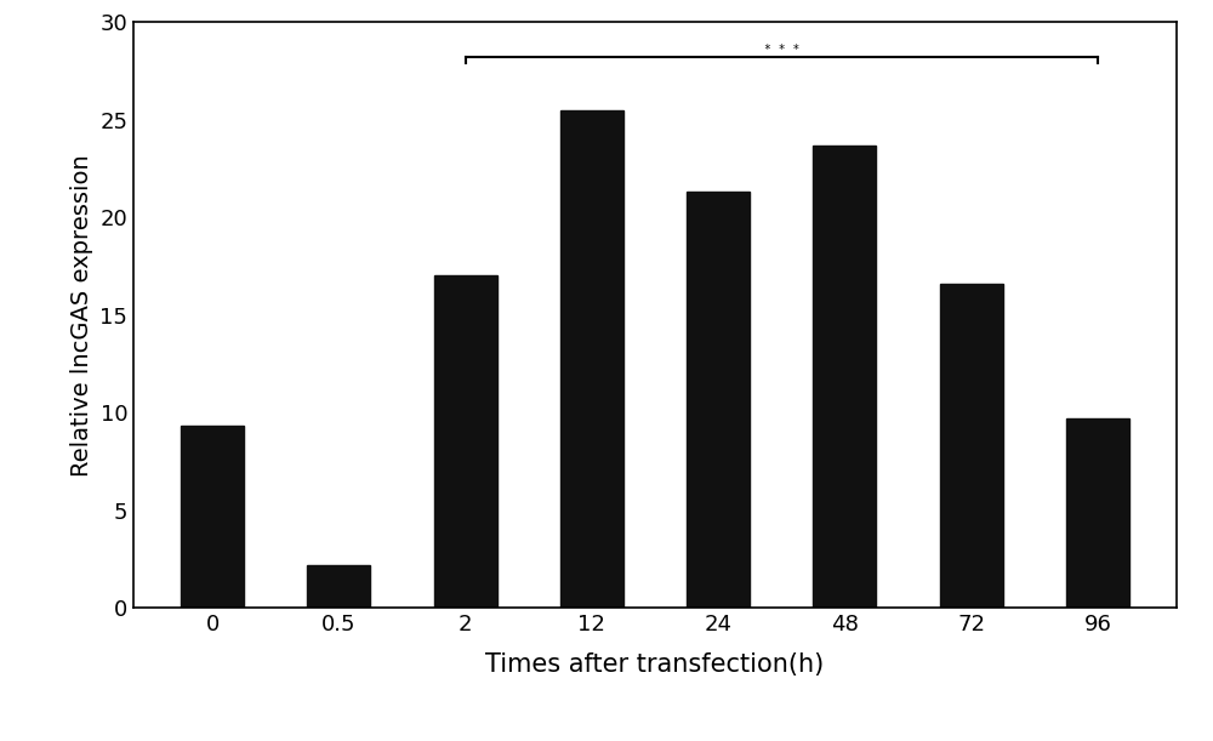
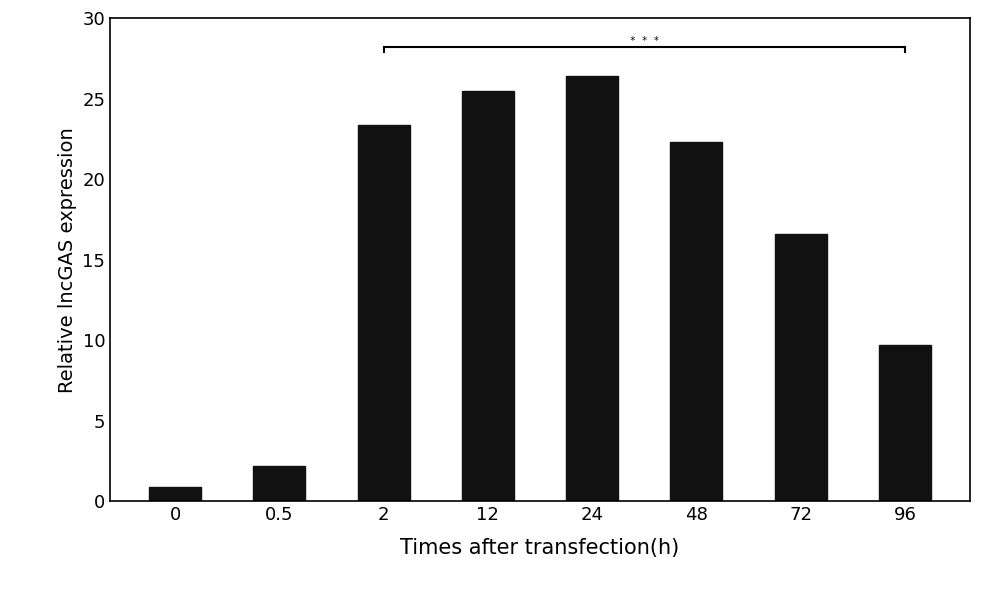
0: 9.3 -> 0.9
2: 17.0 -> 23.4
24: 21.3 -> 26.4
48: 23.7 -> 22.3
